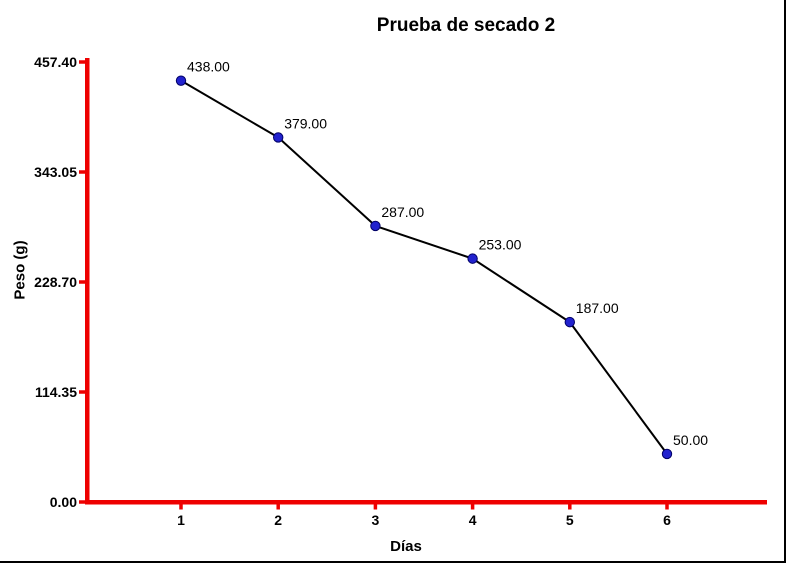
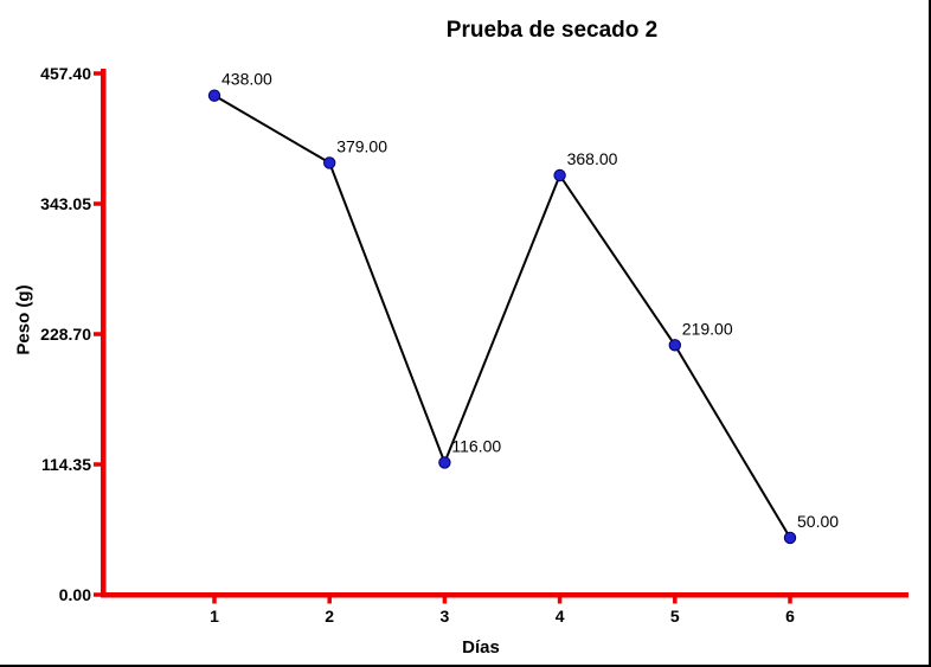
3: 287.00 -> 116.00
4: 253.00 -> 368.00
5: 187.00 -> 219.00
